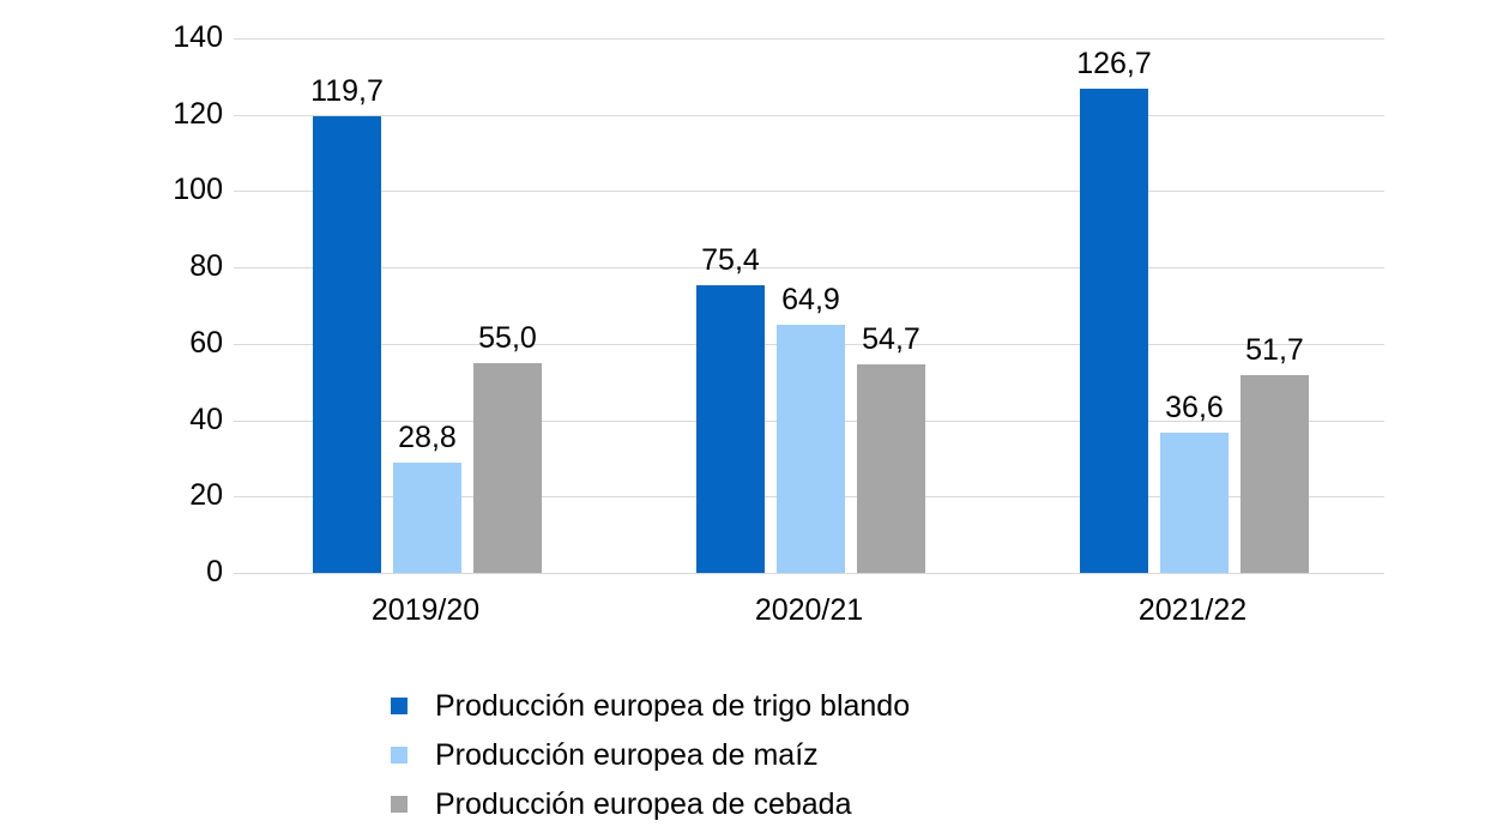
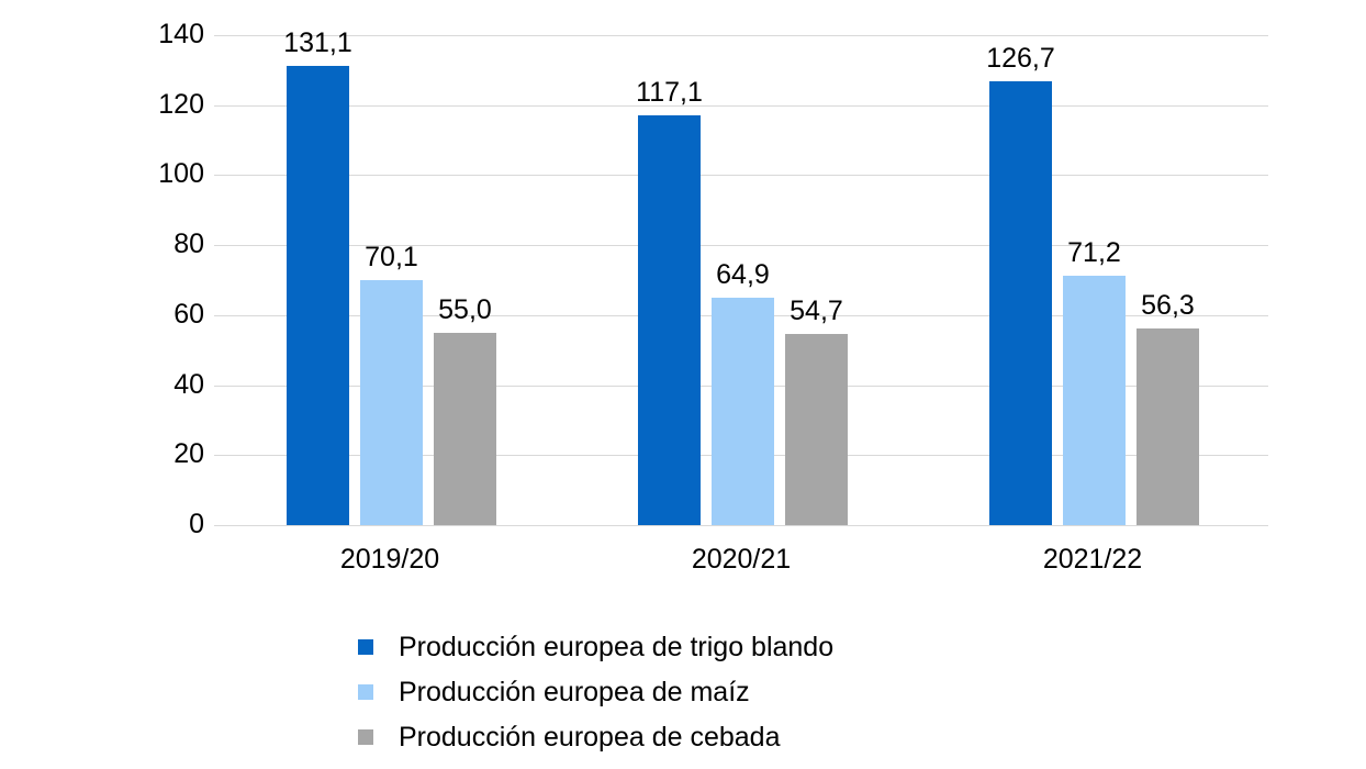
Producción europea de trigo blando/2019/20: 119,7 -> 131,1
Producción europea de maíz/2019/20: 28,8 -> 70,1
Producción europea de trigo blando/2020/21: 75,4 -> 117,1
Producción europea de maíz/2021/22: 36,6 -> 71,2
Producción europea de cebada/2021/22: 51,7 -> 56,3
